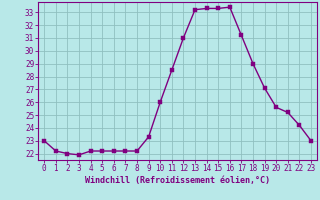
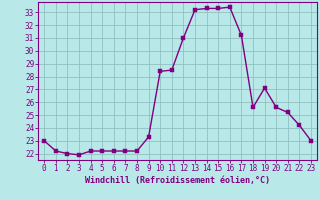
10: 26.0 -> 28.4
18: 29.0 -> 25.6
